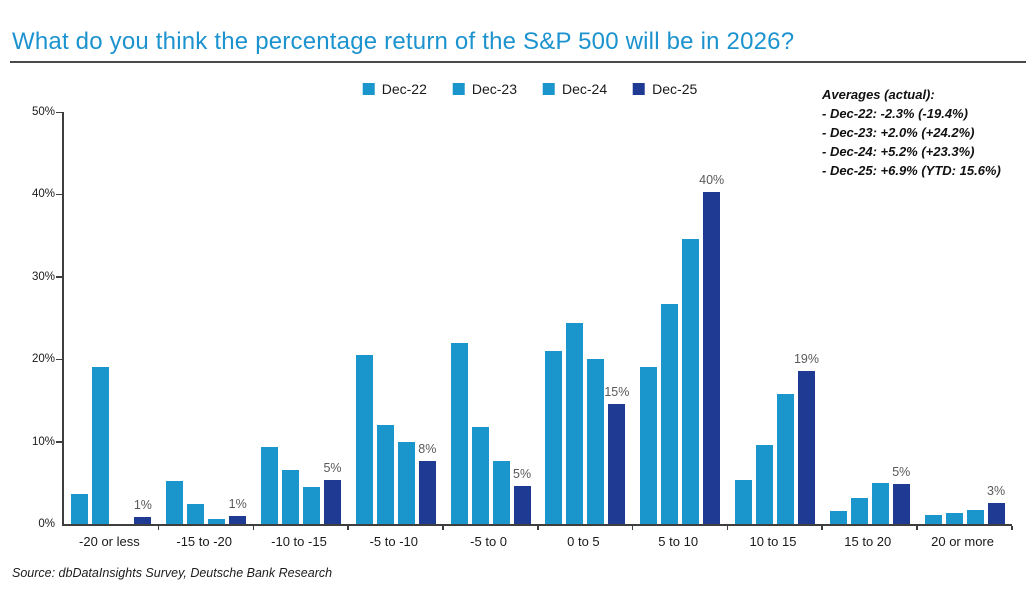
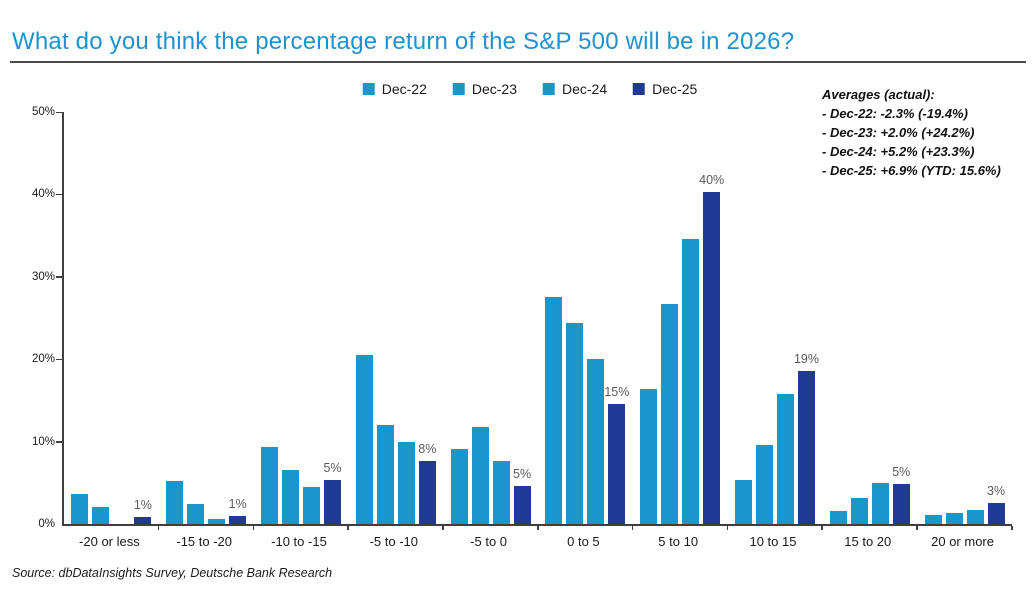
Dec-23/-20 or less: 19% -> 2%
Dec-22/-5 to 0: 22% -> 9%
Dec-22/0 to 5: 21% -> 28%
Dec-22/5 to 10: 19% -> 16%
